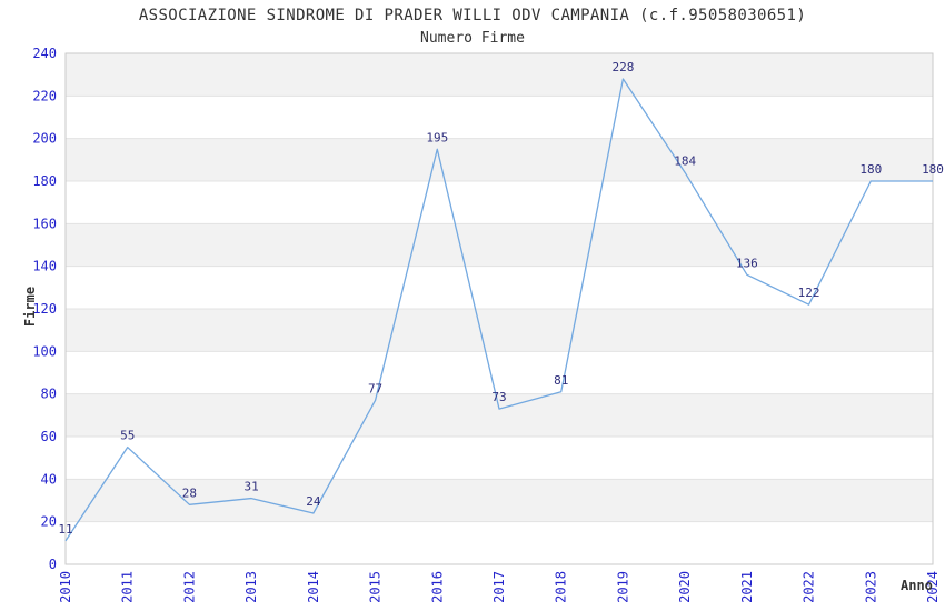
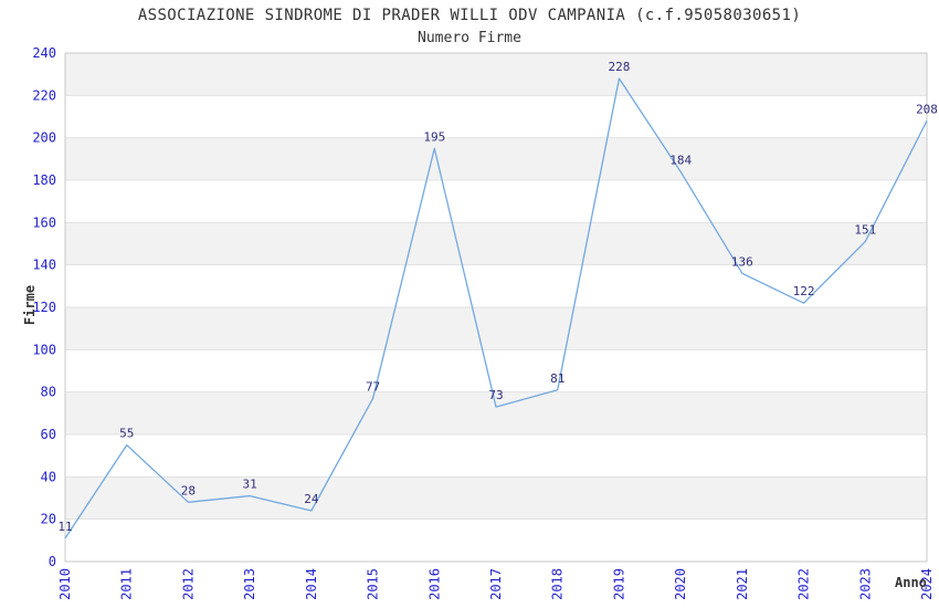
2023: 180 -> 151
2024: 180 -> 208
